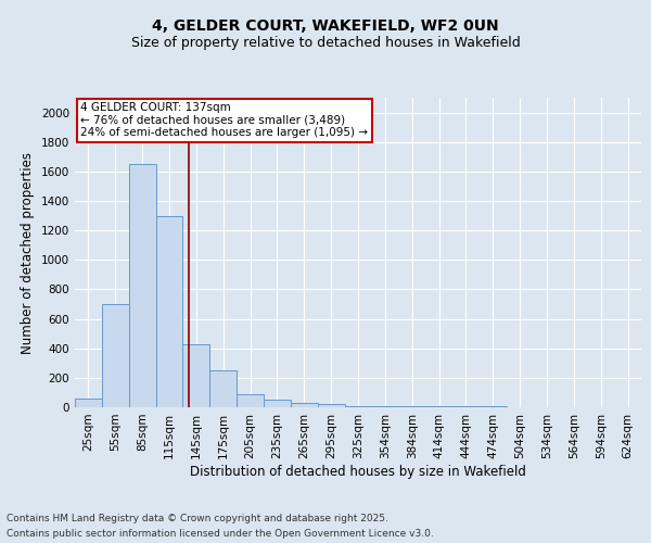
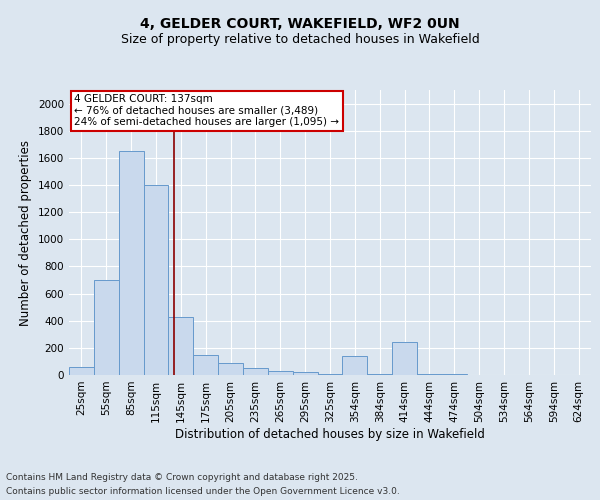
115sqm: 1300 -> 1400
175sqm: 250 -> 150
354sqm: 0 -> 140
414sqm: 0 -> 240
